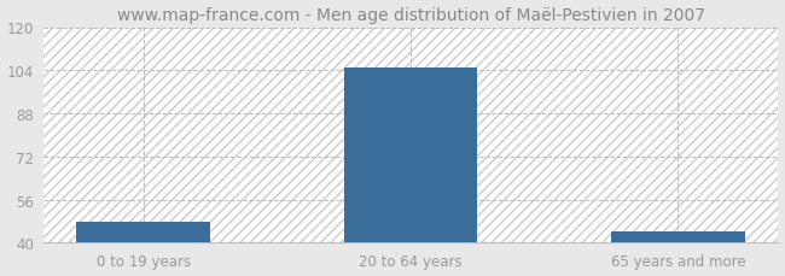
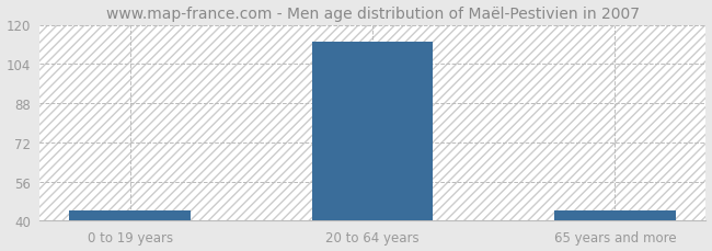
0 to 19 years: 48 -> 44
20 to 64 years: 105 -> 113
